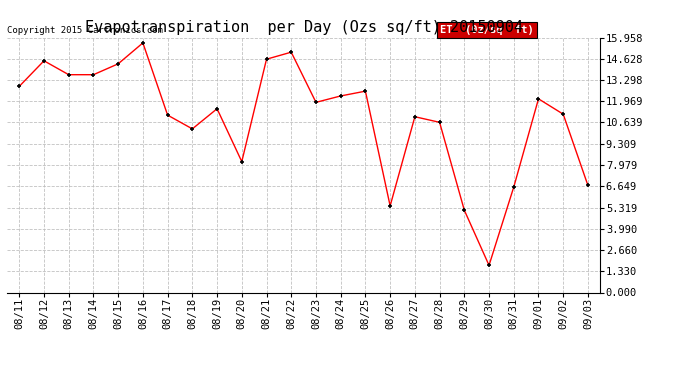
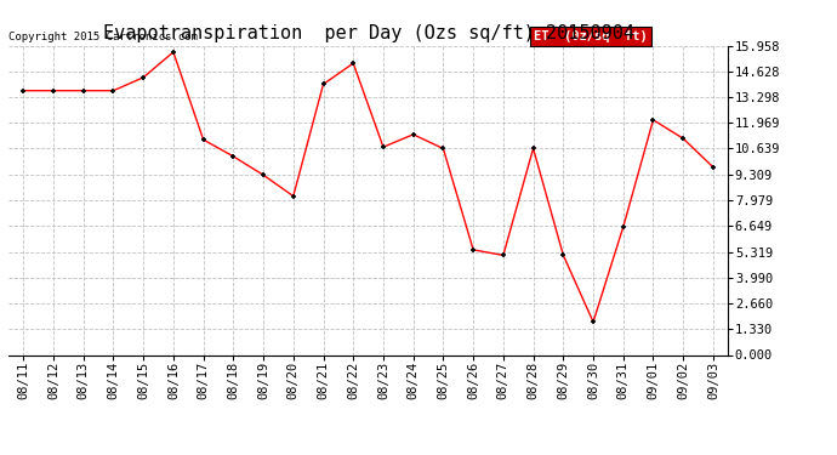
08/11: 12.9 -> 13.6
08/12: 14.5 -> 13.6
08/19: 11.5 -> 9.3
08/21: 14.6 -> 14.0
08/23: 11.9 -> 10.7
08/24: 12.3 -> 11.4
08/25: 12.6 -> 10.6
08/27: 11.0 -> 5.1
09/03: 6.7 -> 9.7
